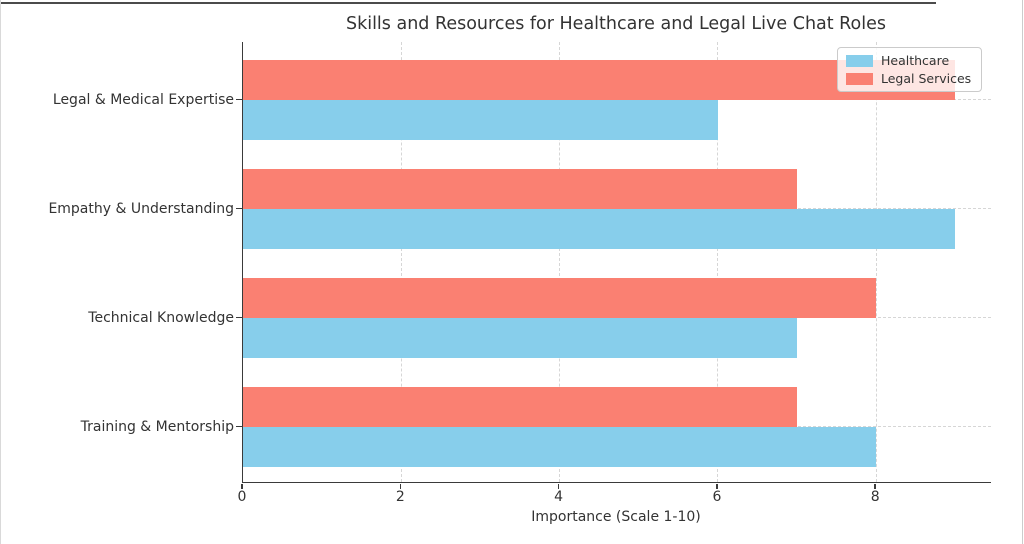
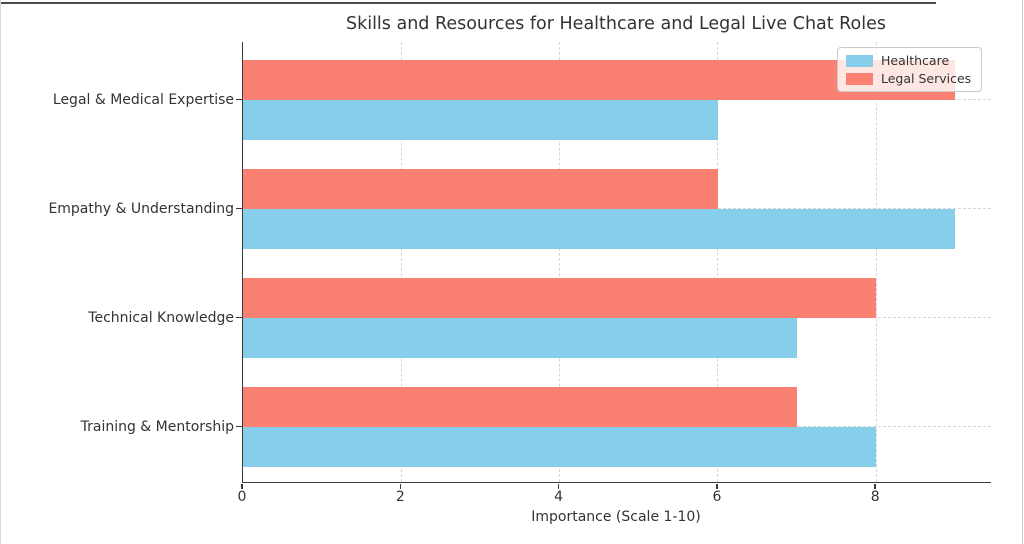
Legal Services/Empathy & Understanding: 7 -> 6
